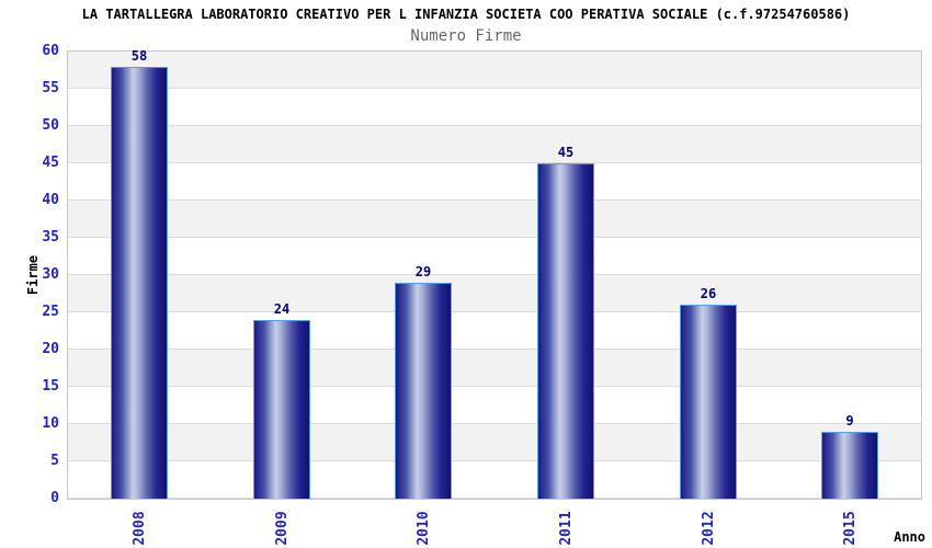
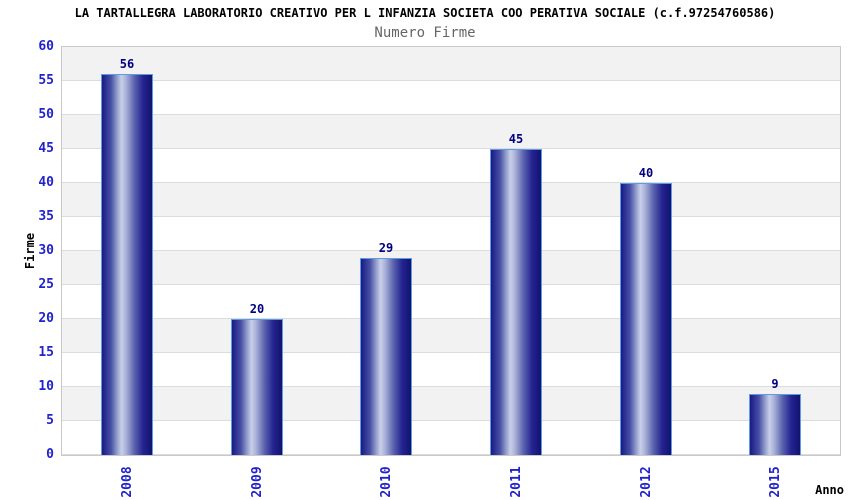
2008: 58 -> 56
2009: 24 -> 20
2012: 26 -> 40
